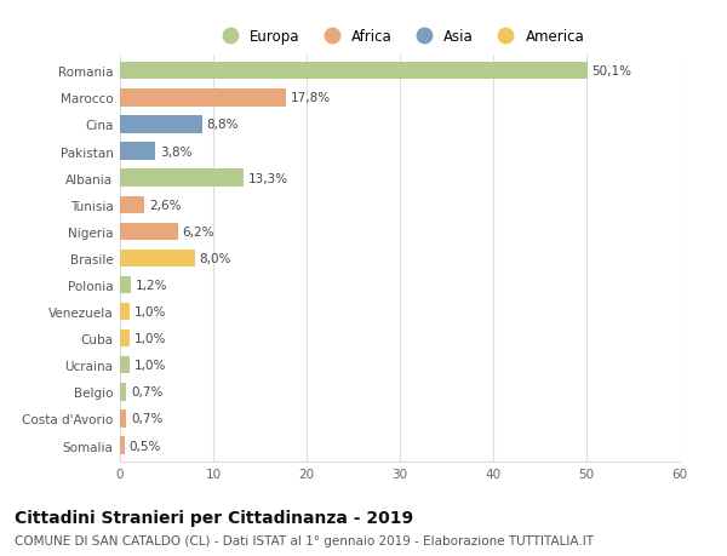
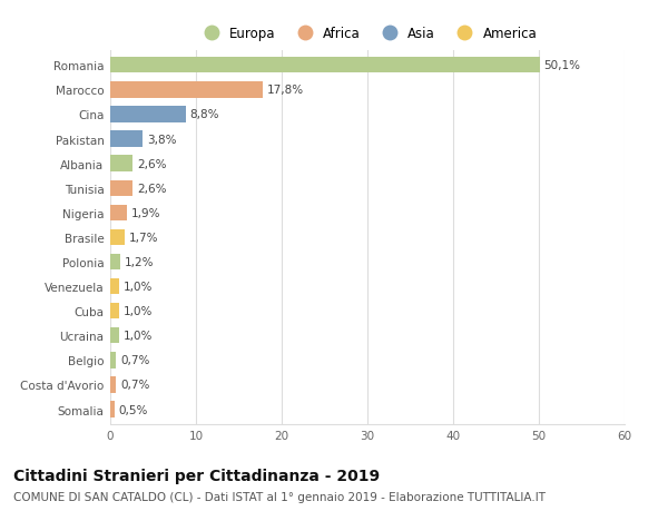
Albania: 13,3% -> 2,6%
Nigeria: 6,2% -> 1,9%
Brasile: 8,0% -> 1,7%
